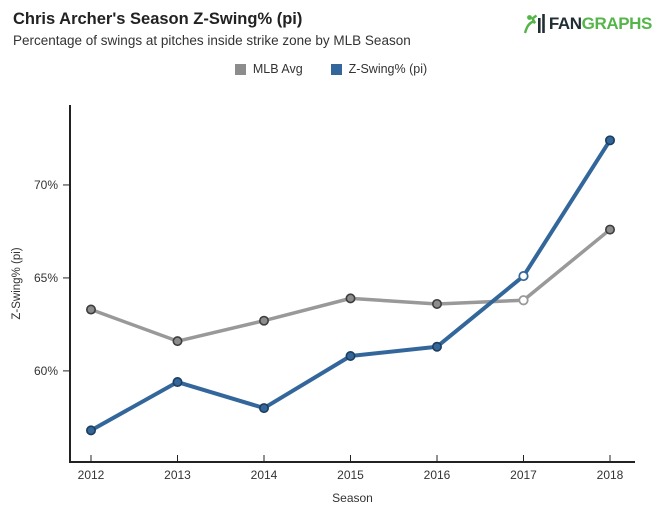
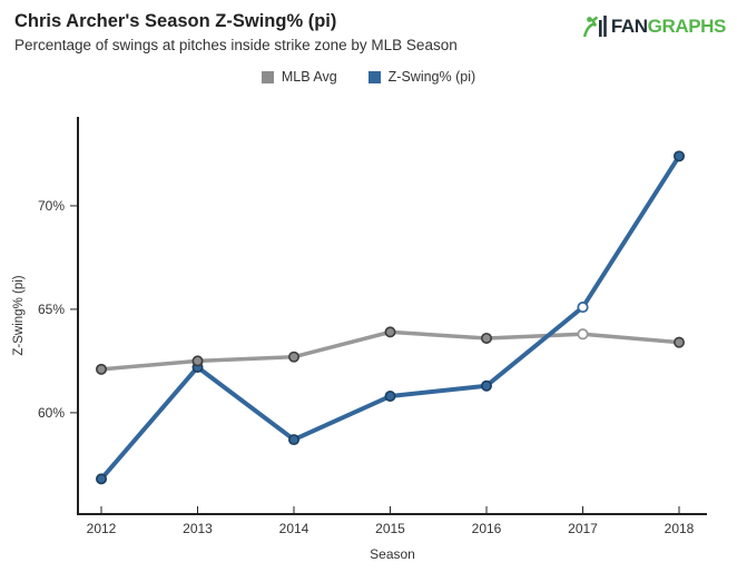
MLB Avg/2012: 63.3% -> 62.1%
MLB Avg/2013: 61.6% -> 62.5%
Z-Swing% (pi)/2013: 59.4% -> 62.2%
Z-Swing% (pi)/2014: 58.0% -> 58.7%
MLB Avg/2018: 67.6% -> 63.4%
